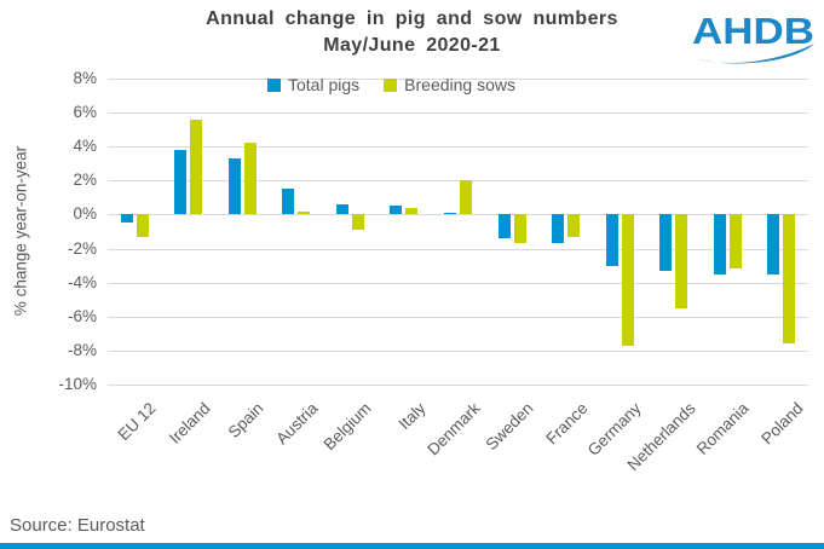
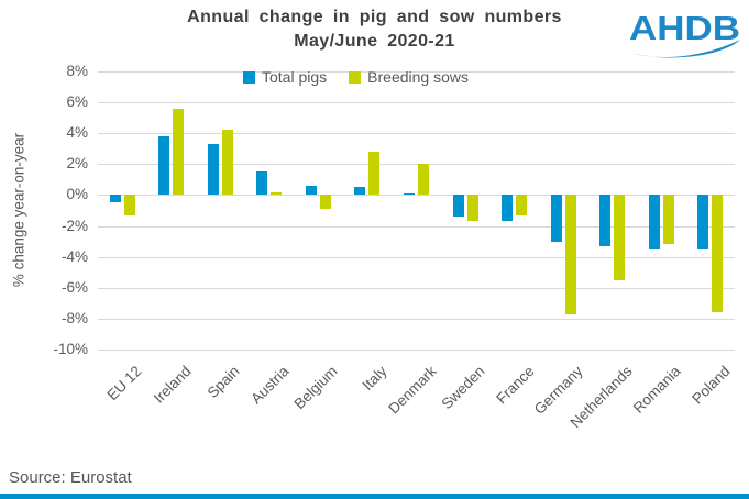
Breeding sows/Italy: 0.4% -> 2.8%
